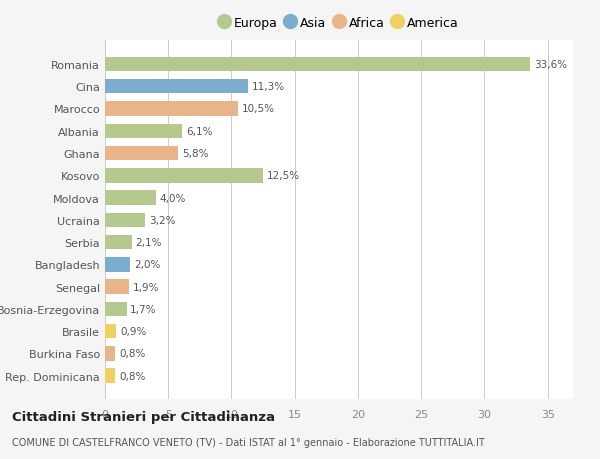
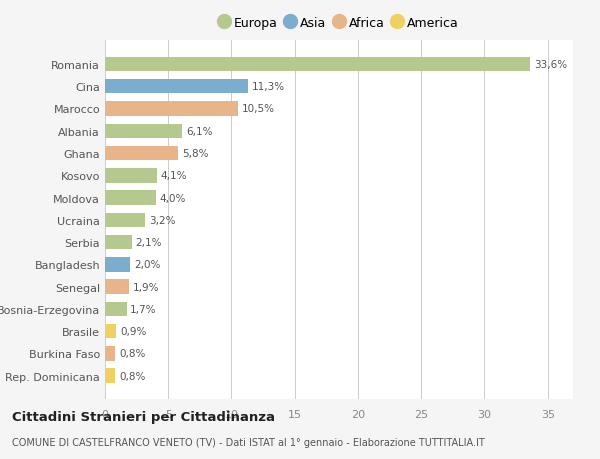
Kosovo: 12,5% -> 4,1%
